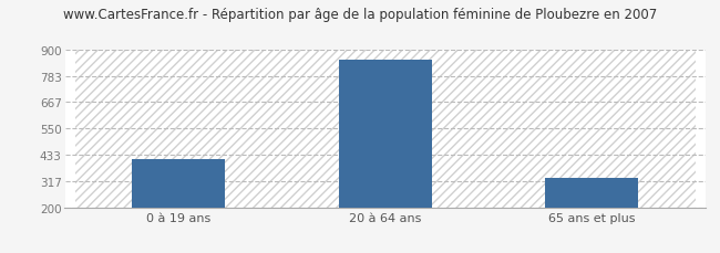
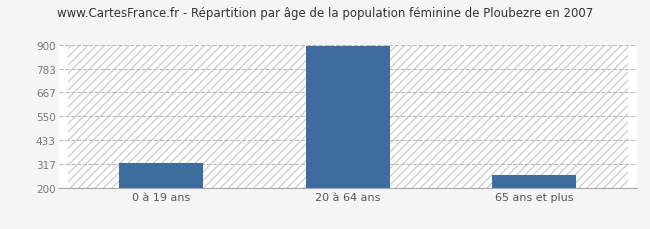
0 à 19 ans: 415 -> 320
20 à 64 ans: 855 -> 893
65 ans et plus: 330 -> 262
